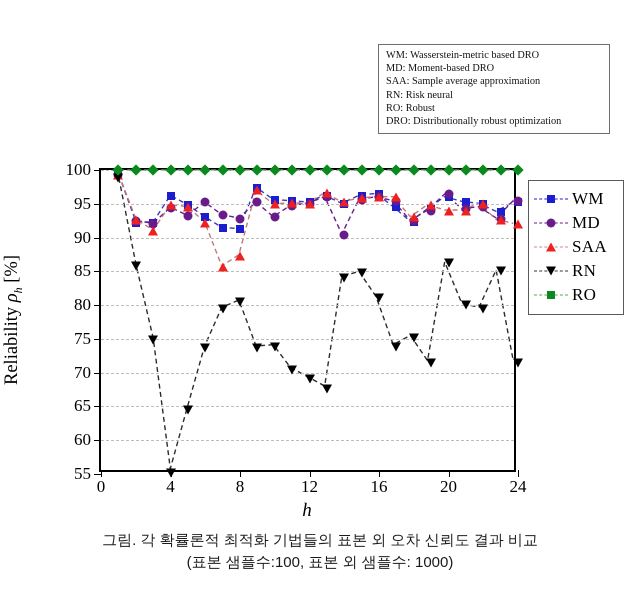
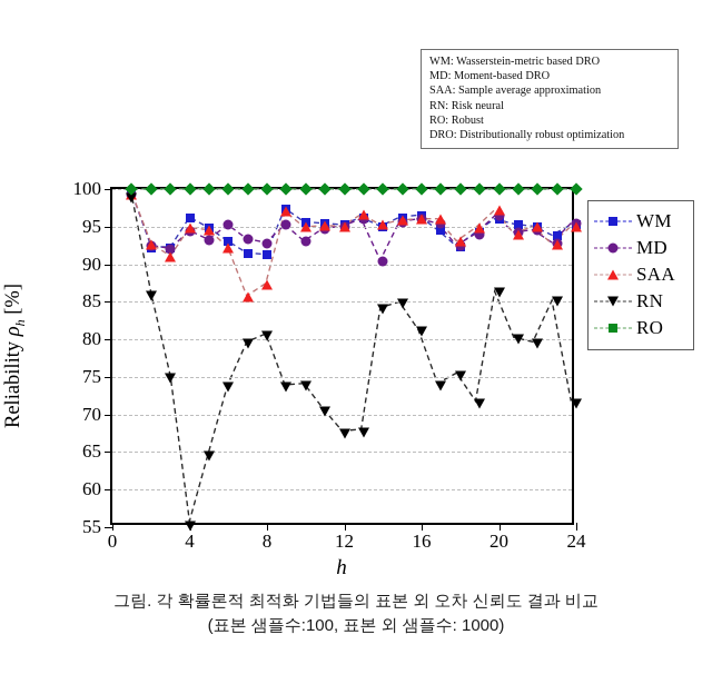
RN/12: 69 -> 67
SAA/20: 94 -> 97
SAA/24: 92 -> 95
